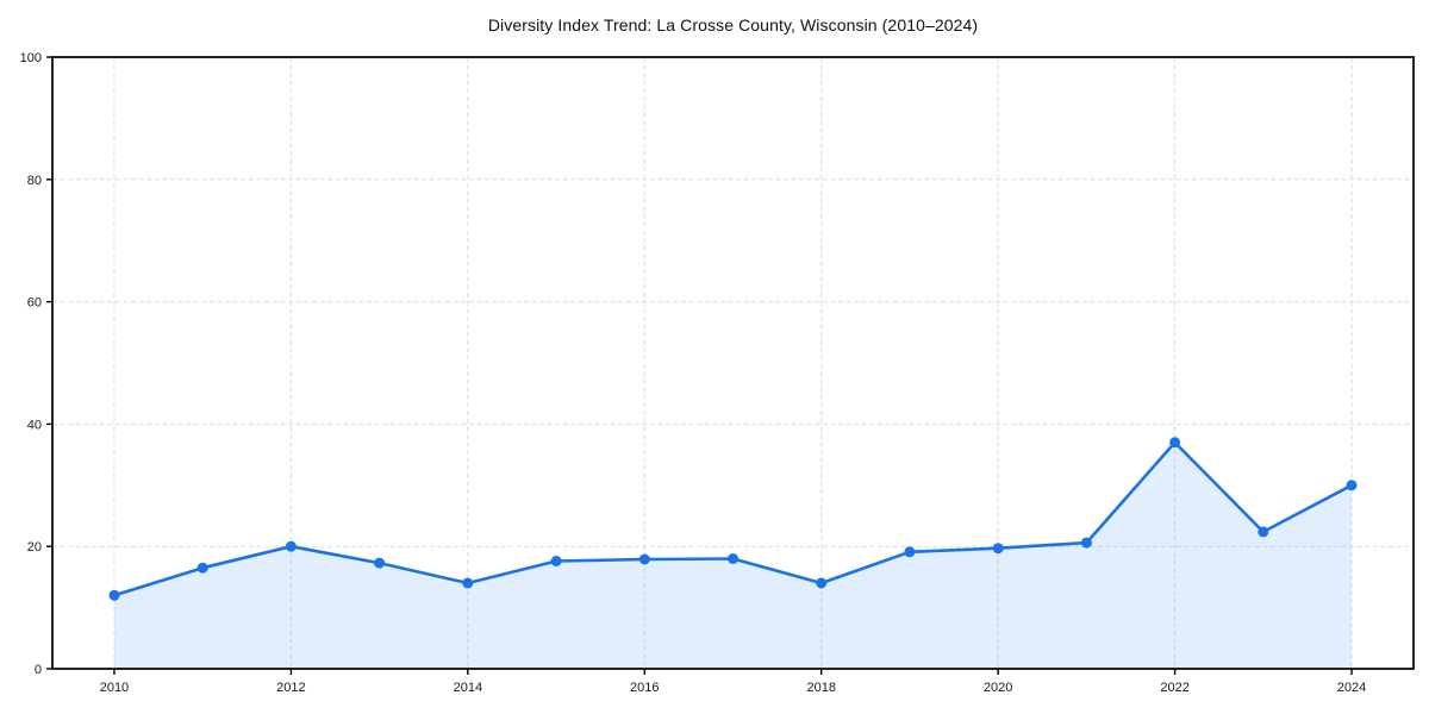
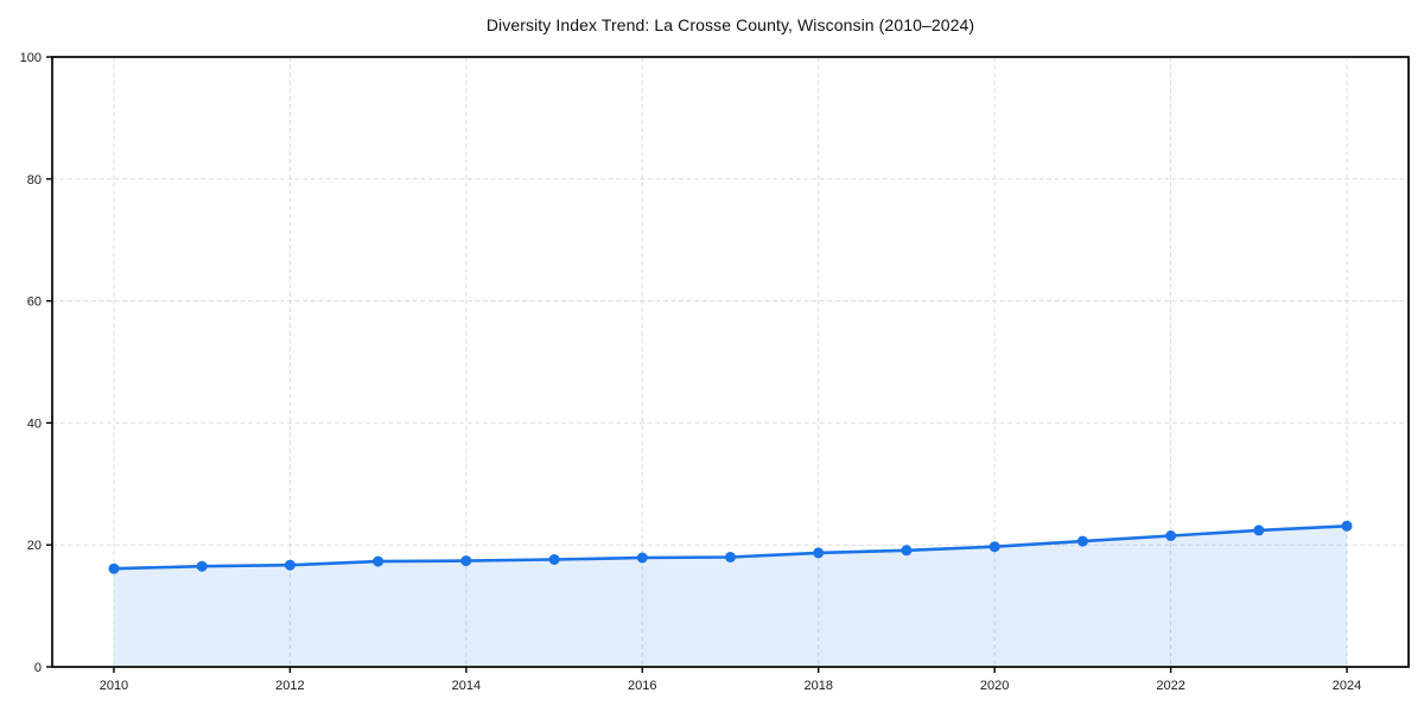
2010: 12 -> 16
2012: 20 -> 17
2014: 14 -> 17
2018: 14 -> 19
2022: 37 -> 22
2024: 30 -> 23
